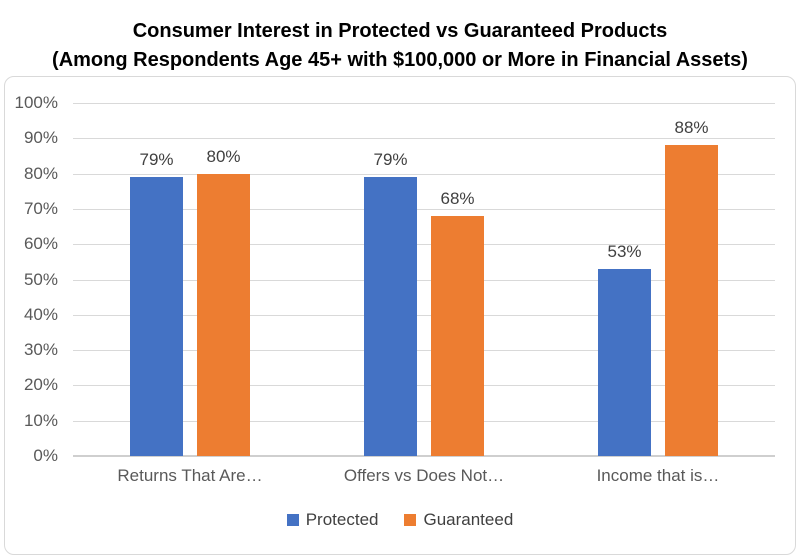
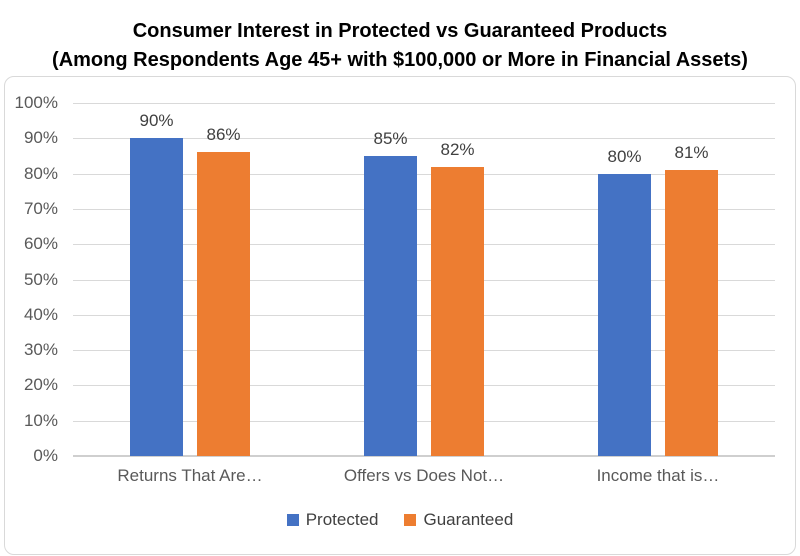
Protected/Returns That Are…: 79% -> 90%
Guaranteed/Returns That Are…: 80% -> 86%
Protected/Offers vs Does Not…: 79% -> 85%
Guaranteed/Offers vs Does Not…: 68% -> 82%
Protected/Income that is…: 53% -> 80%
Guaranteed/Income that is…: 88% -> 81%
